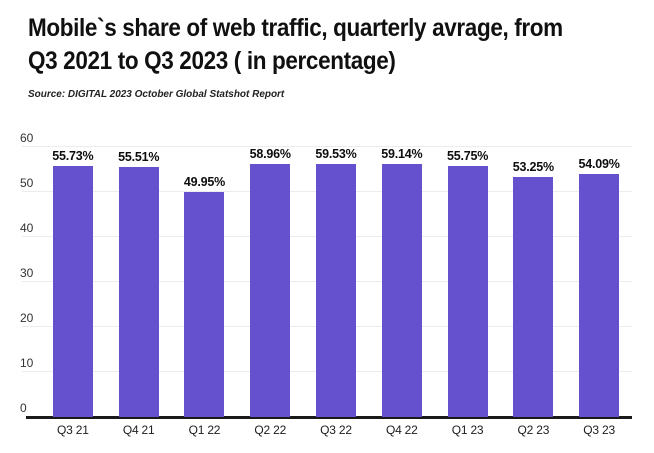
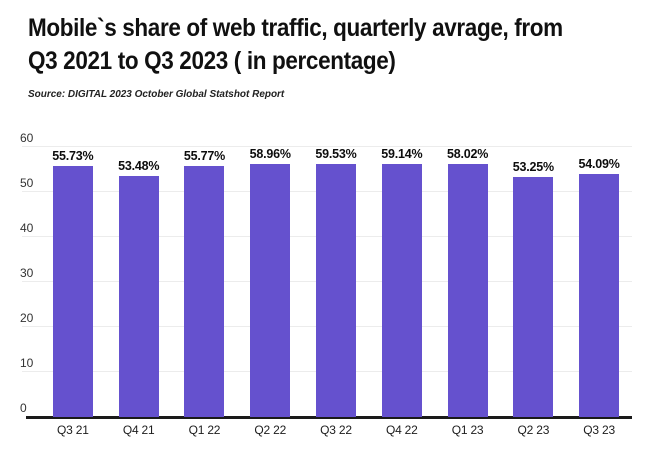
Q4 21: 55.51% -> 53.48%
Q1 22: 49.95% -> 55.77%
Q1 23: 55.75% -> 58.02%
